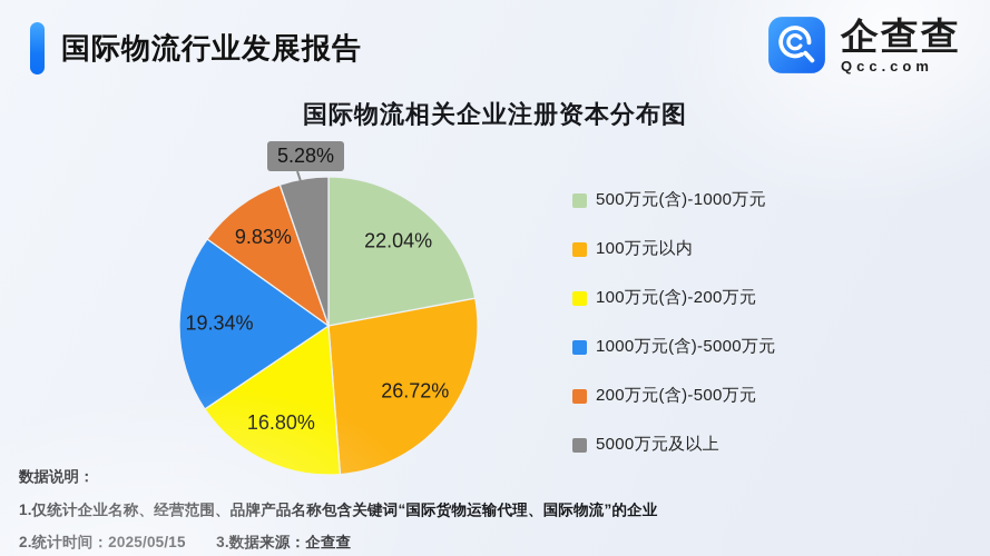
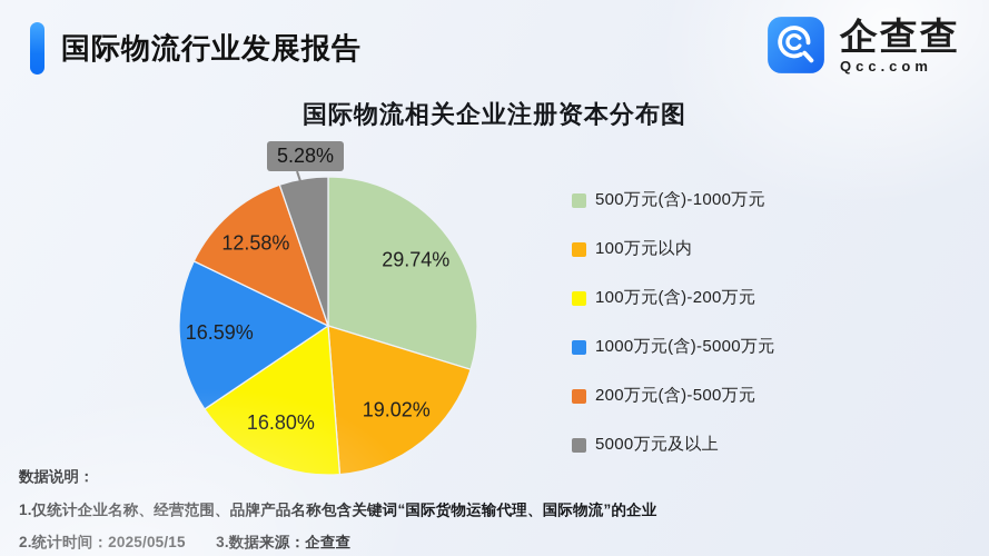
500万元(含)-1000万元: 22.04% -> 29.74%
100万元以内: 26.72% -> 19.02%
1000万元(含)-5000万元: 19.34% -> 16.59%
200万元(含)-500万元: 9.83% -> 12.58%
